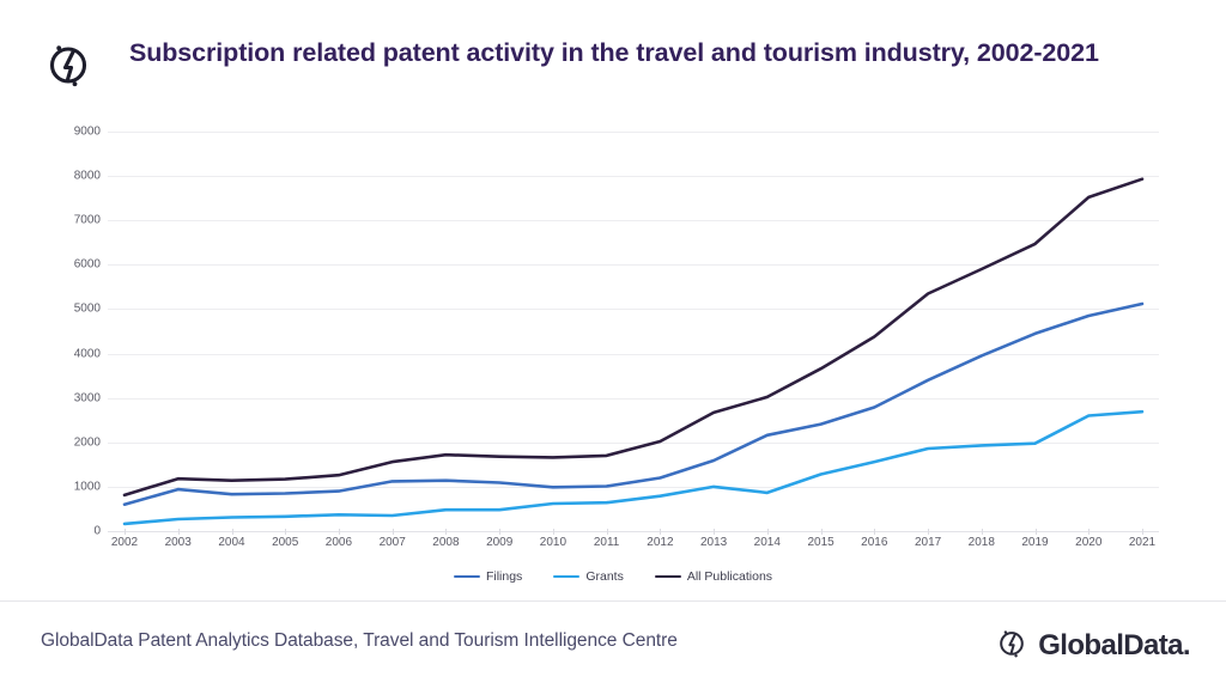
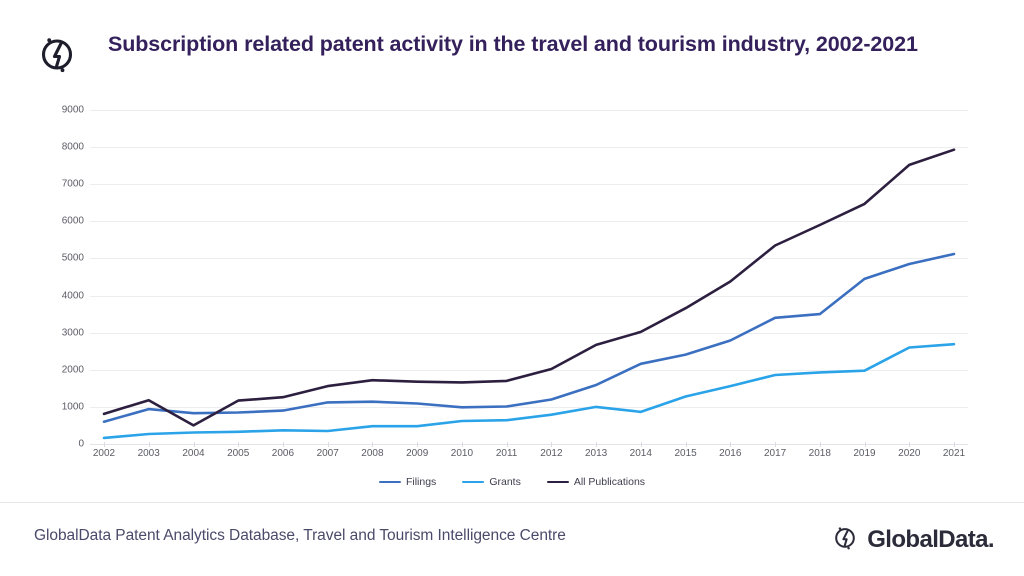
All Publications/2004: 1100 -> 500
Filings/2018: 4000 -> 3500
